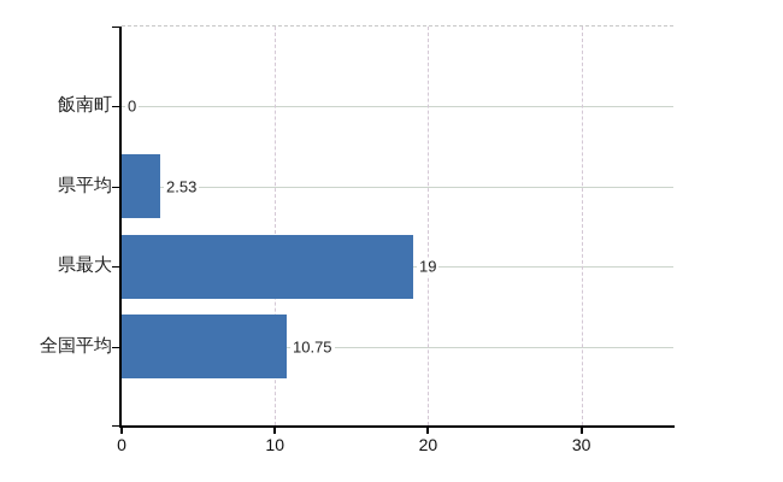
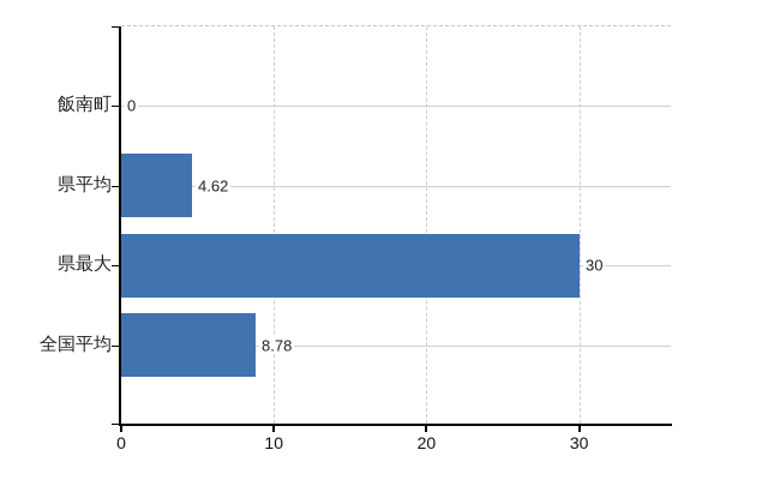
県平均: 2.53 -> 4.62
県最大: 19 -> 30
全国平均: 10.75 -> 8.78
